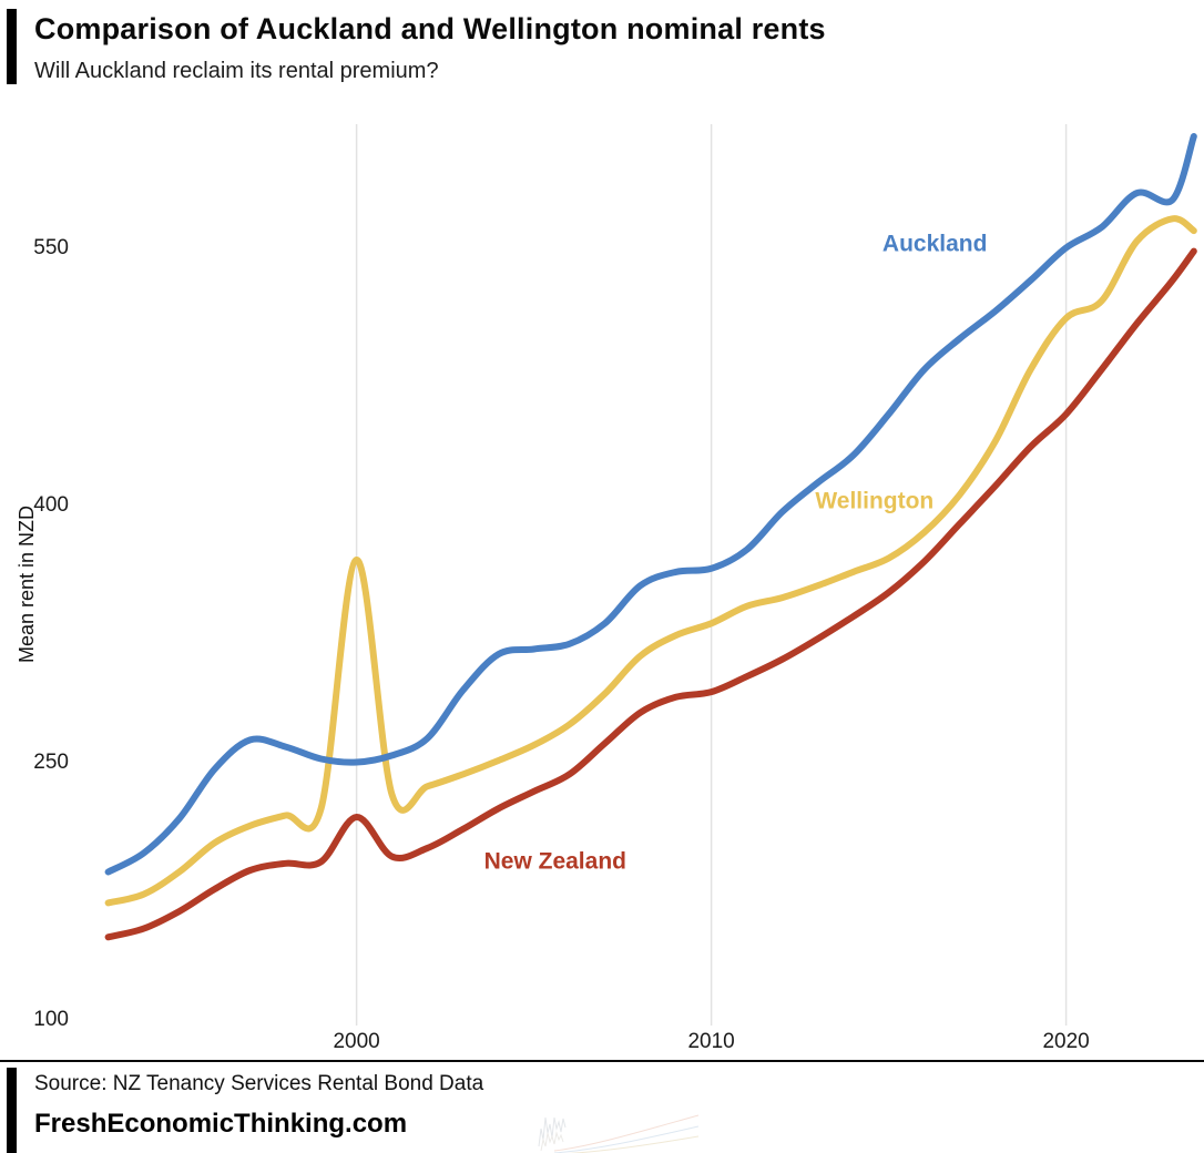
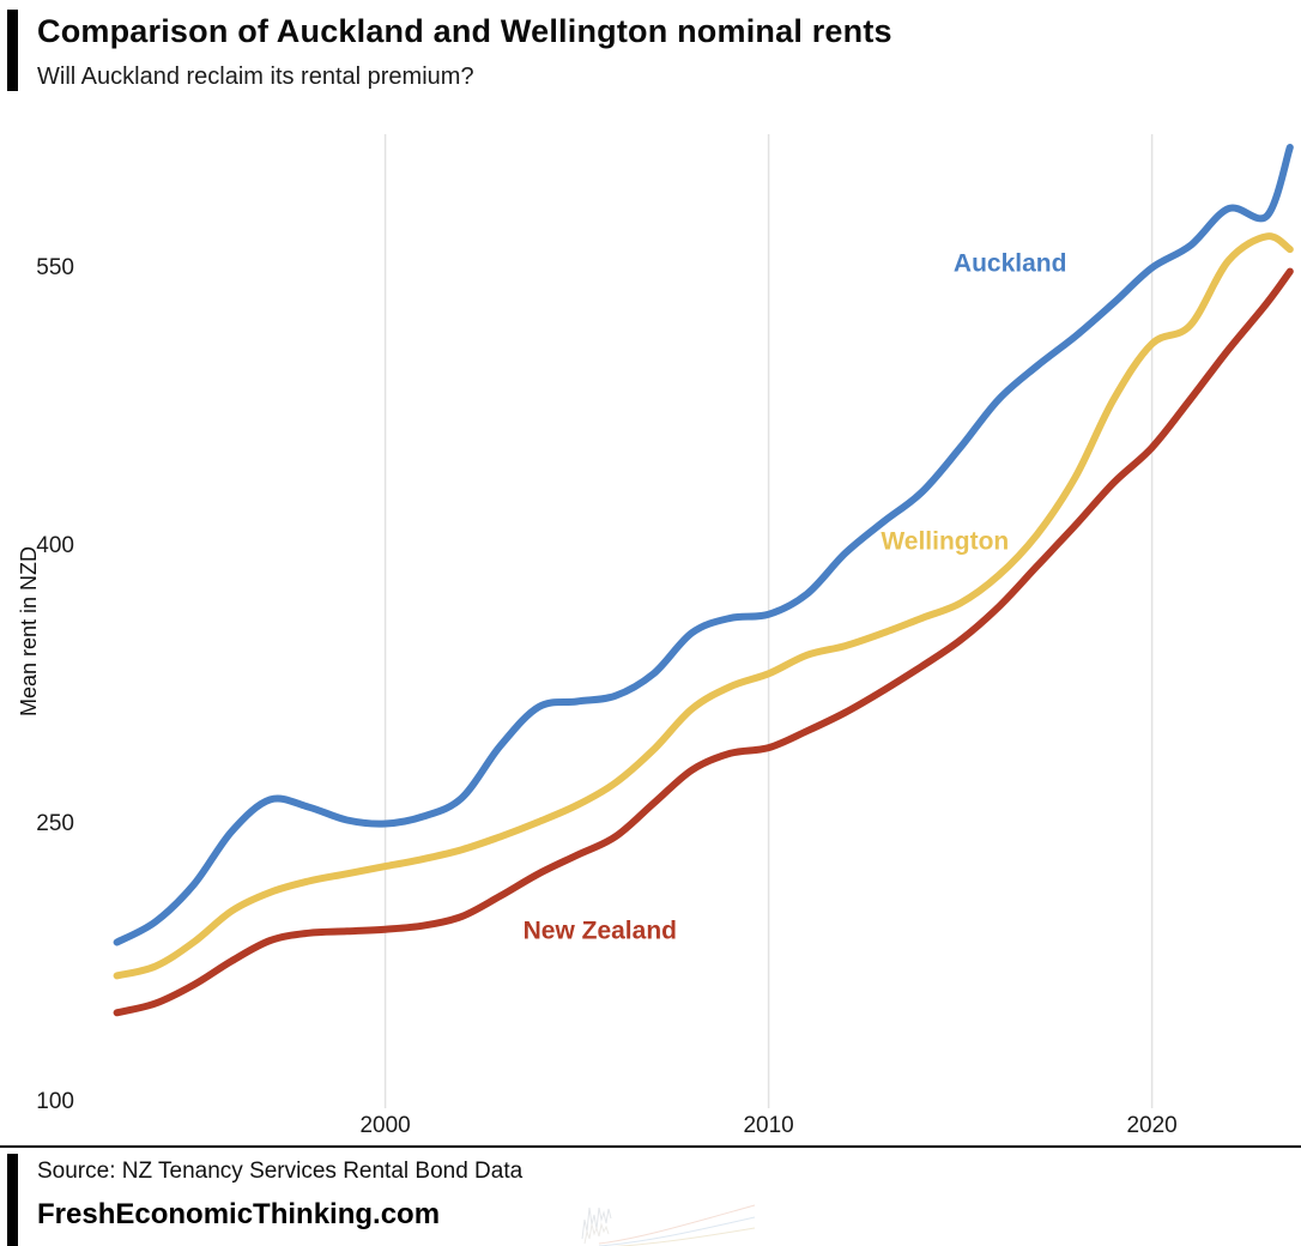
New Zealand/2000: 217 -> 192
Wellington/2000: 367 -> 226
